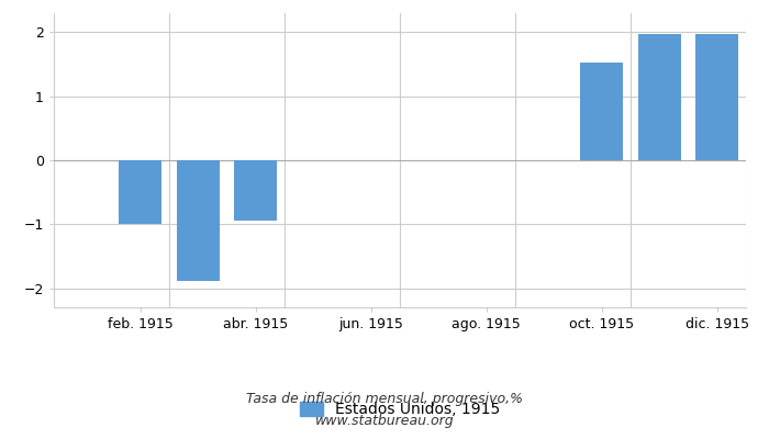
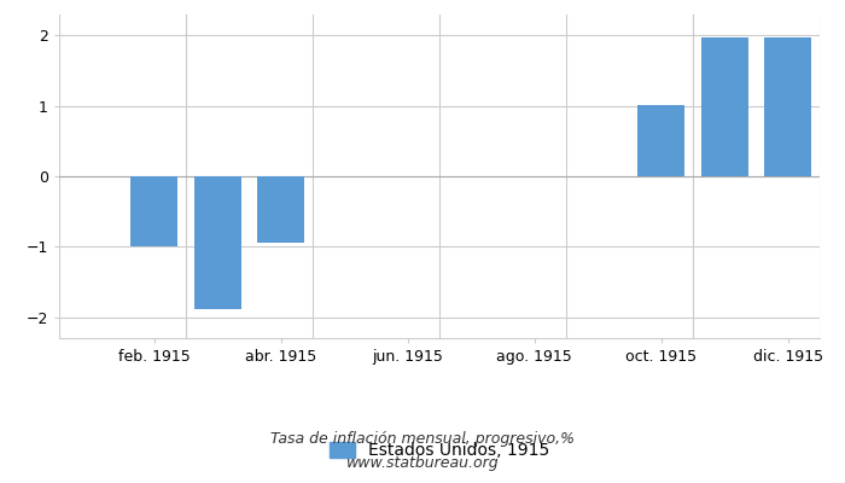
oct. 1915: 1.52 -> 1.01
